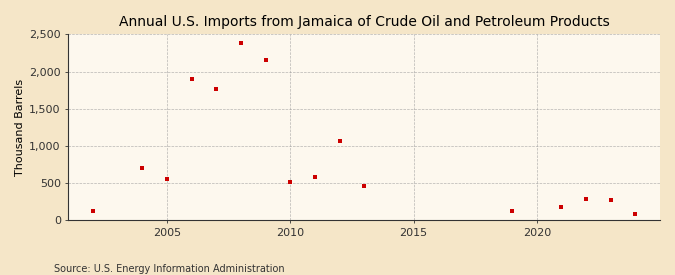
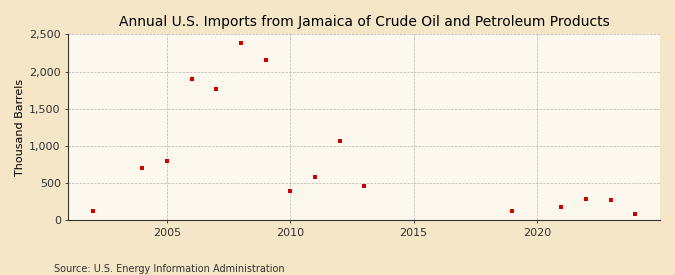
2005: 560 -> 800
2010: 520 -> 400
